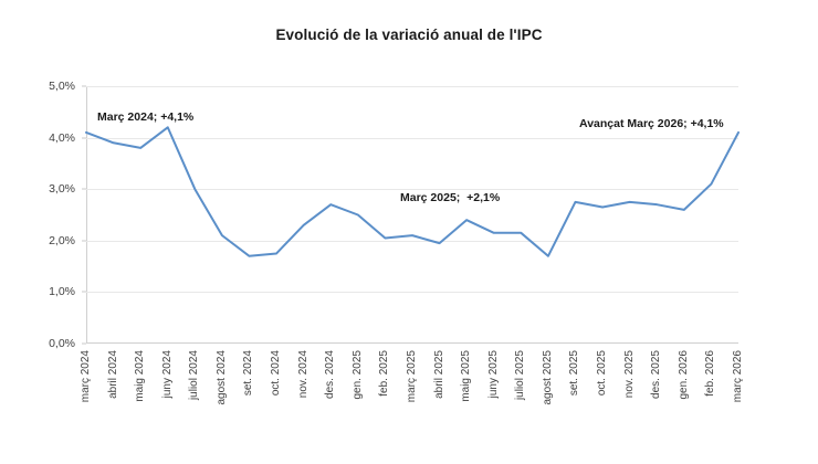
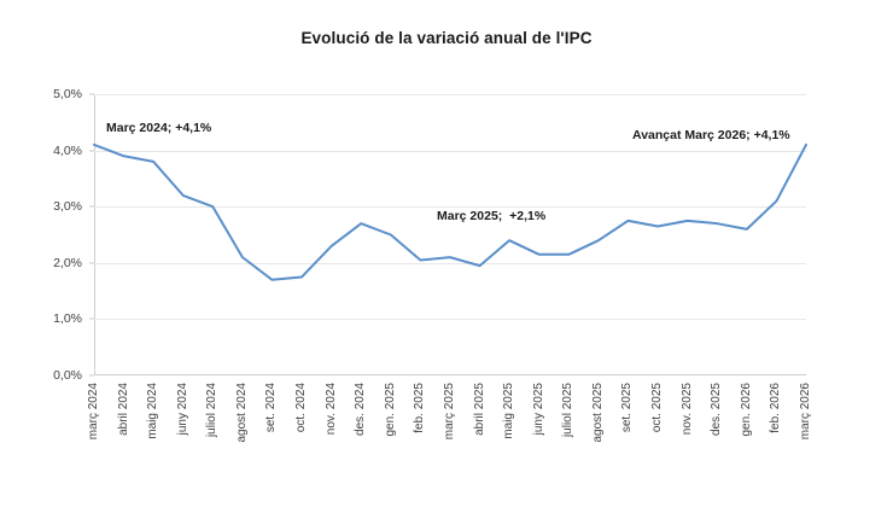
juny 2024: 4,2% -> 3,2%
agost 2025: 1,7% -> 2,4%
